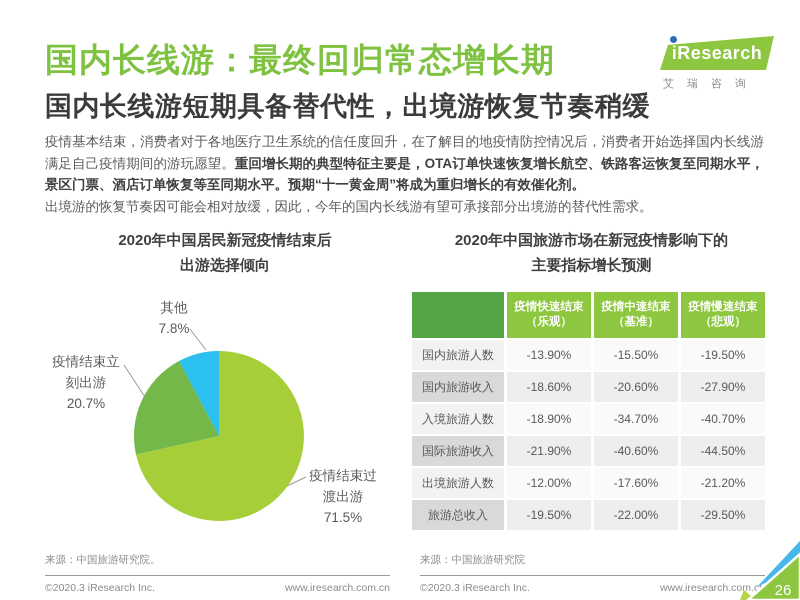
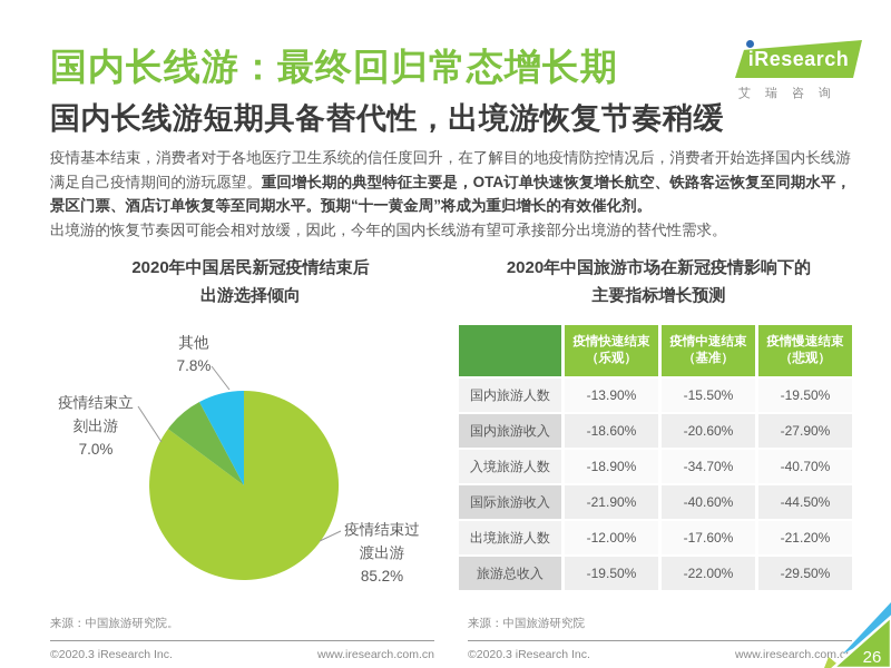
2020年中国居民新冠疫情结束后出游选择倾向/疫情结束过渡出游: 71.5% -> 85.2%
2020年中国居民新冠疫情结束后出游选择倾向/疫情结束立刻出游: 20.7% -> 7.0%
